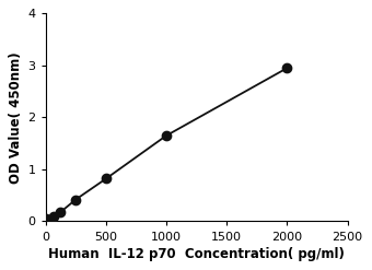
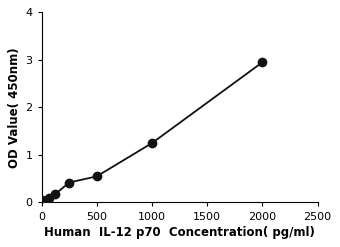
500: 0.82 -> 0.55
1000: 1.65 -> 1.25
